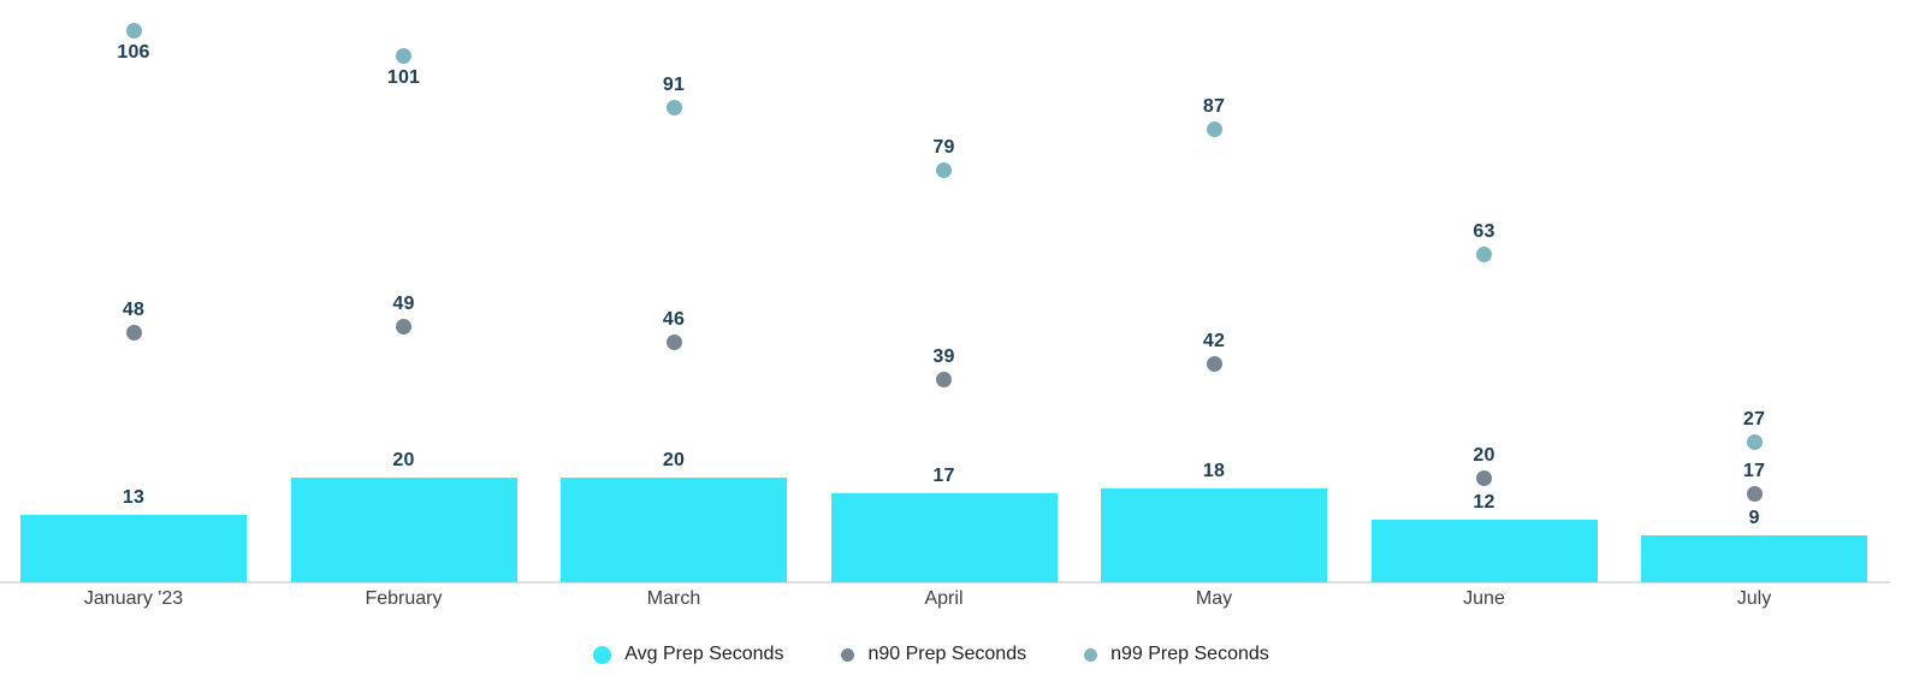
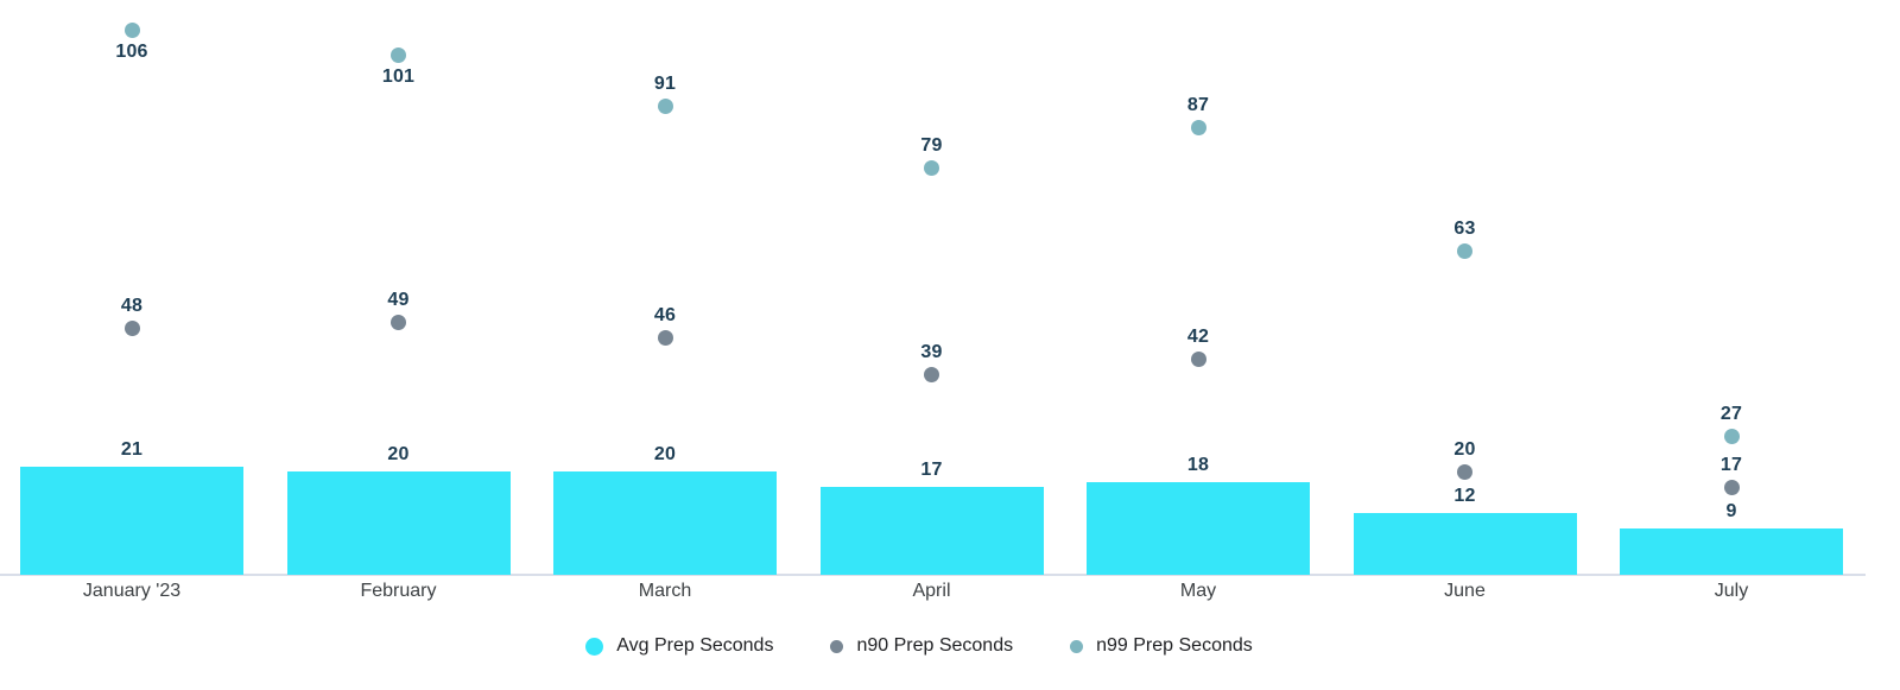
Avg Prep Seconds/January '23: 13 -> 21
